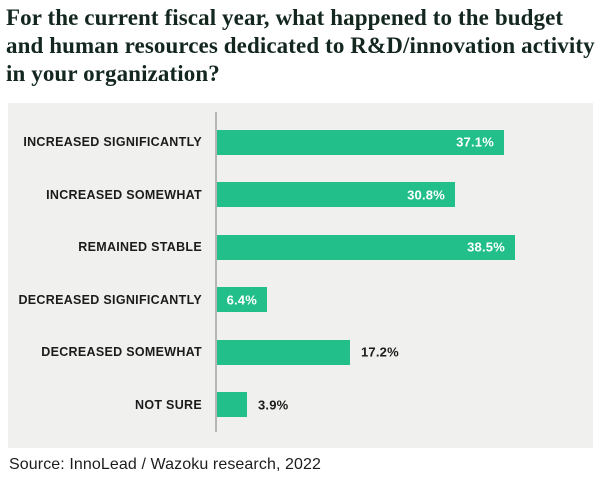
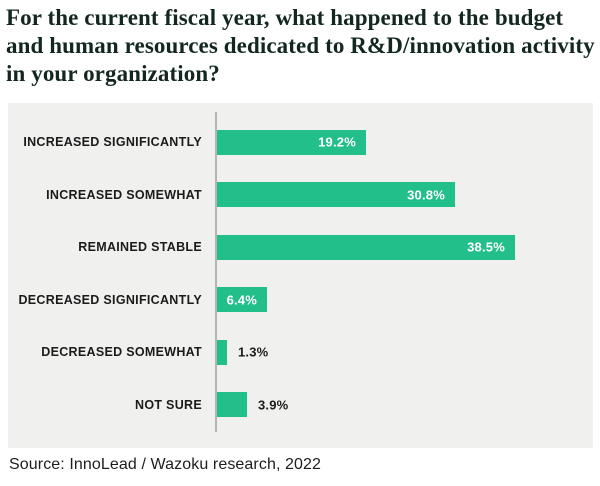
INCREASED SIGNIFICANTLY: 37.1% -> 19.2%
DECREASED SOMEWHAT: 17.2% -> 1.3%
